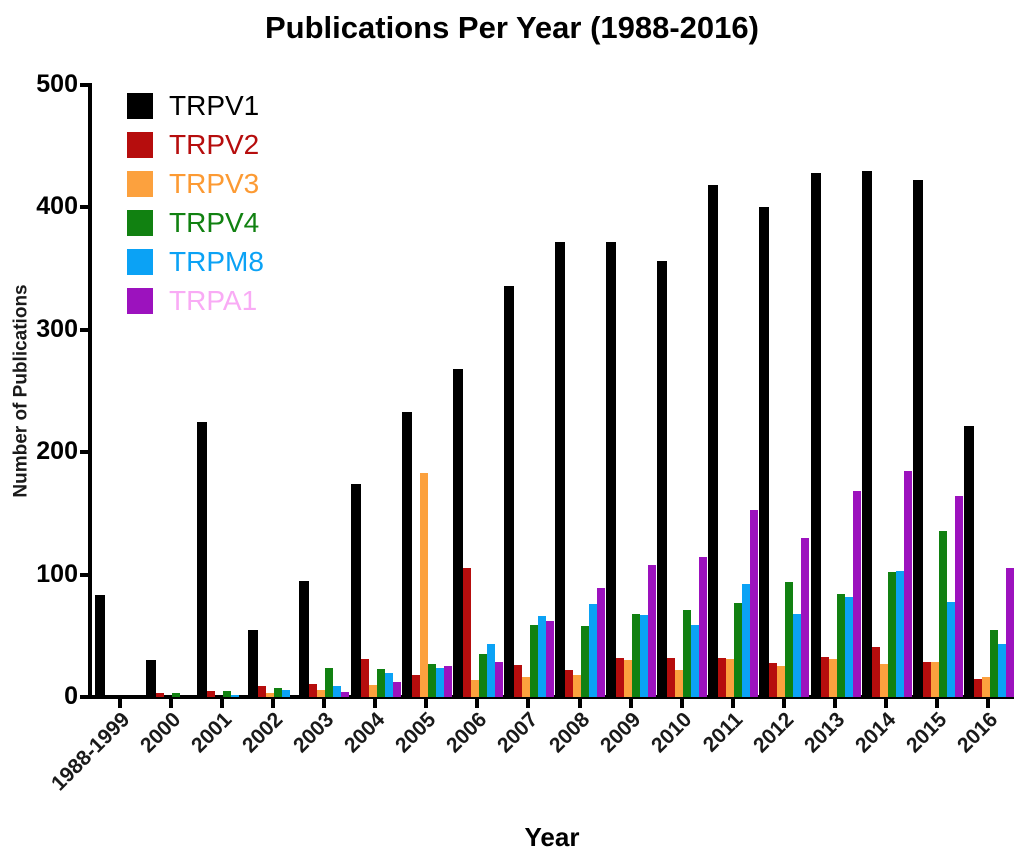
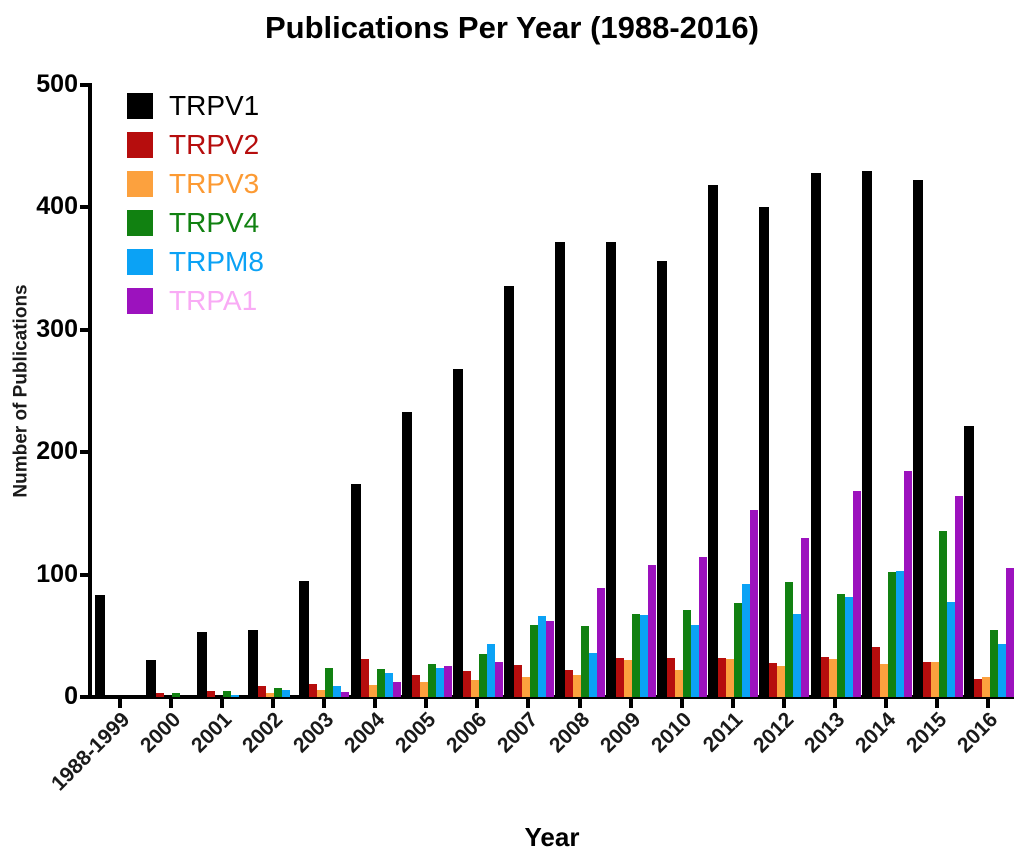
TRPV1/2001: 225 -> 53
TRPV3/2005: 183 -> 12
TRPV2/2006: 105 -> 21
TRPM8/2008: 76 -> 36
